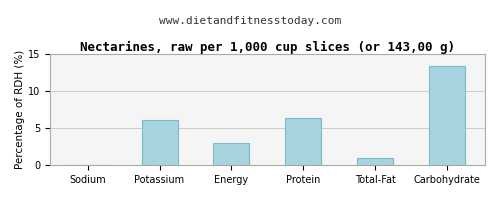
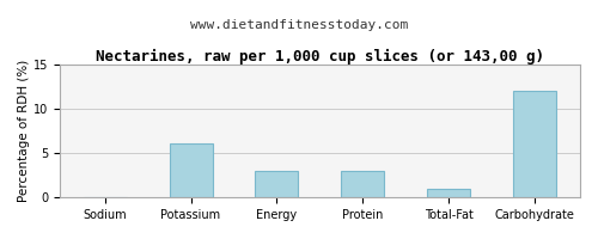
Protein: 6.4 -> 3.0
Carbohydrate: 13.4 -> 12.0
